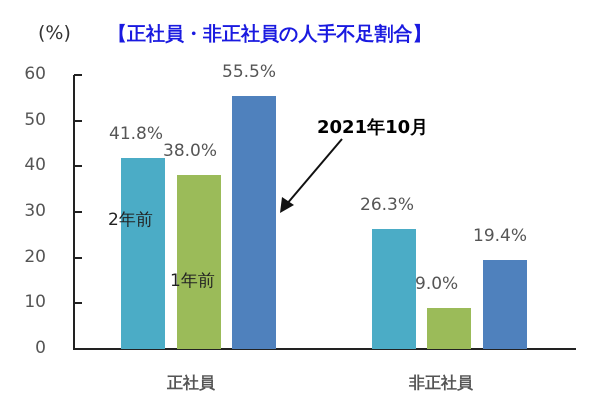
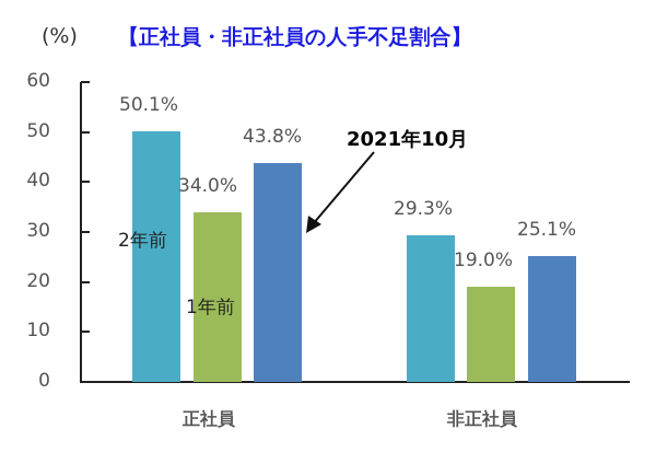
2年前/正社員: 41.8% -> 50.1%
1年前/正社員: 38.0% -> 34.0%
2021年10月/正社員: 55.5% -> 43.8%
2年前/非正社員: 26.3% -> 29.3%
1年前/非正社員: 9.0% -> 19.0%
2021年10月/非正社員: 19.4% -> 25.1%
